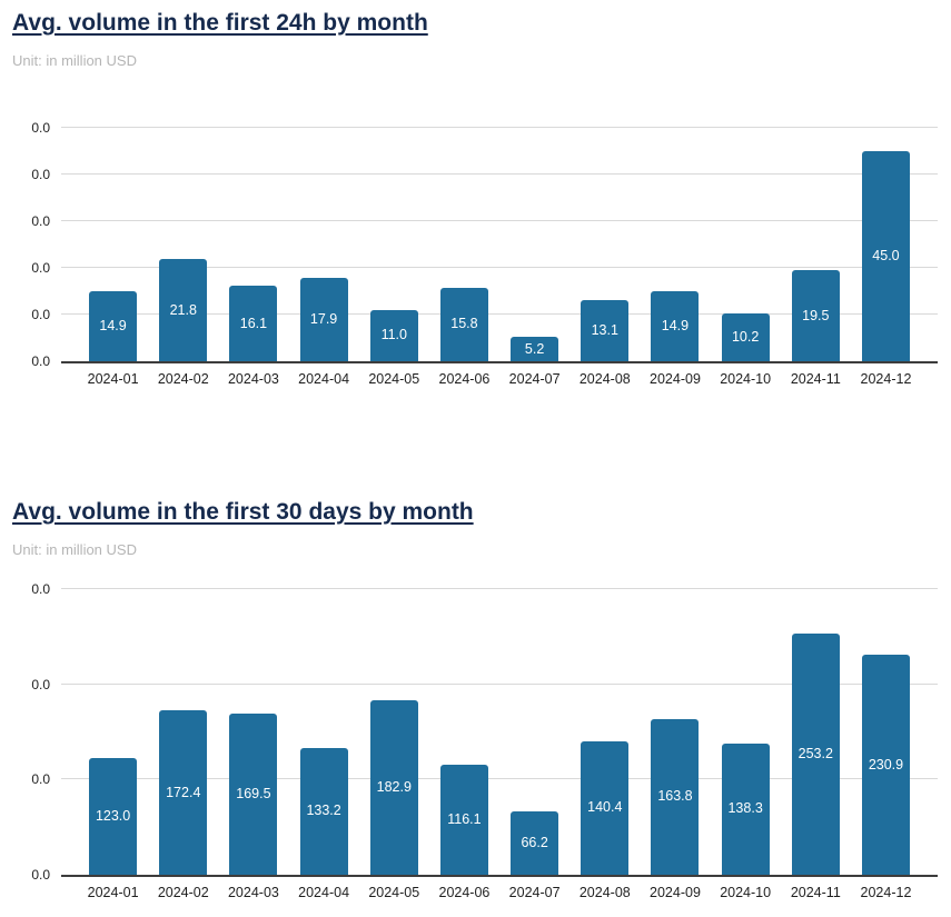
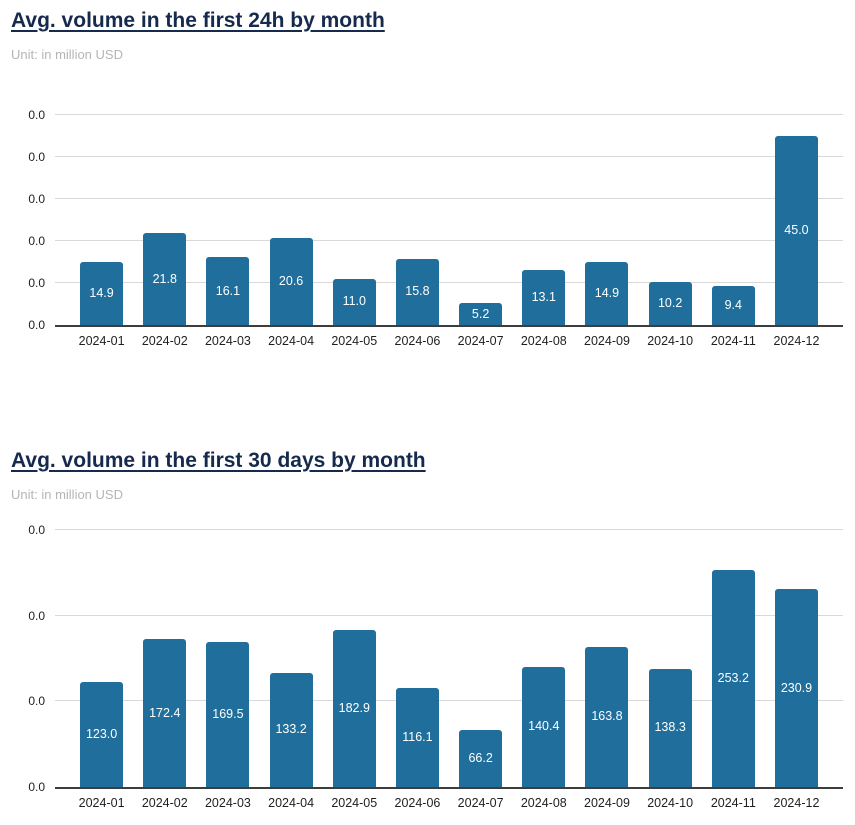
Avg. volume in the first 24h by month/2024-04: 17.9 -> 20.6
Avg. volume in the first 24h by month/2024-11: 19.5 -> 9.4
